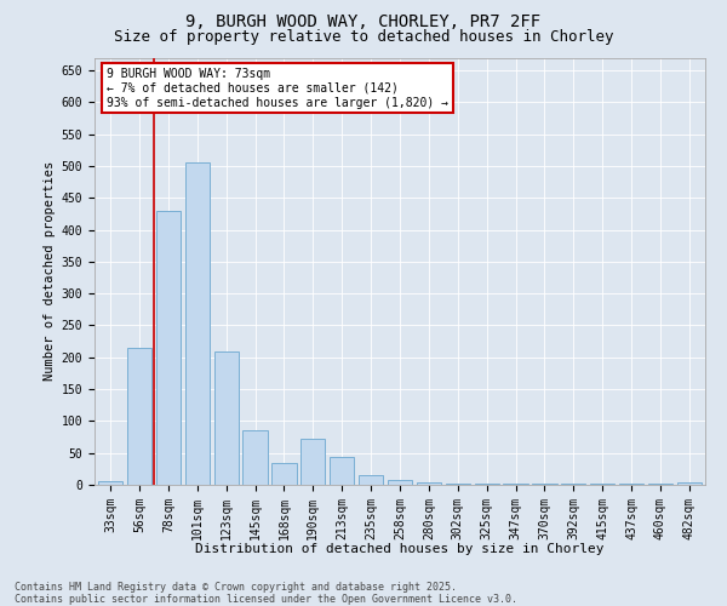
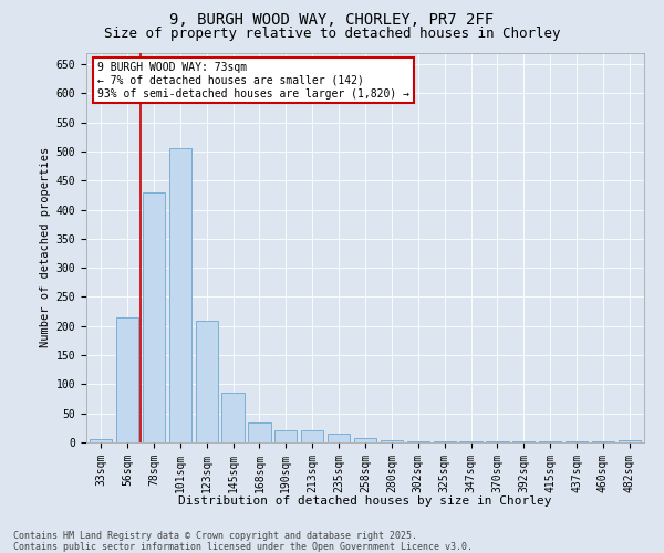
190sqm: 72 -> 20
213sqm: 44 -> 20
